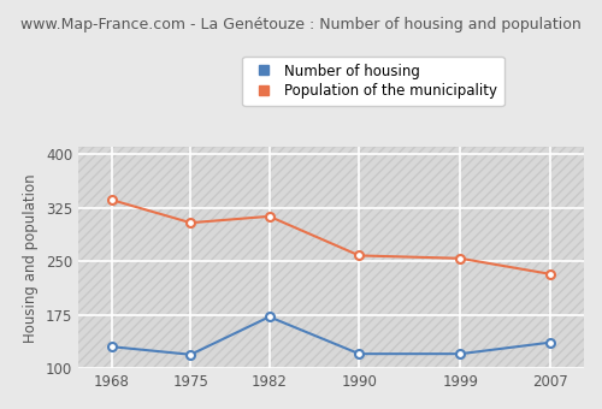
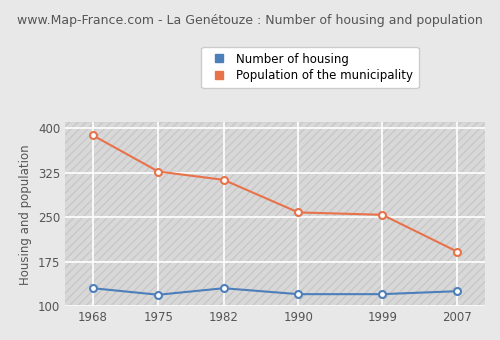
Population of the municipality/1968: 336 -> 388
Population of the municipality/1975: 304 -> 327
Number of housing/1982: 172 -> 130
Number of housing/2007: 136 -> 125
Population of the municipality/2007: 232 -> 192
